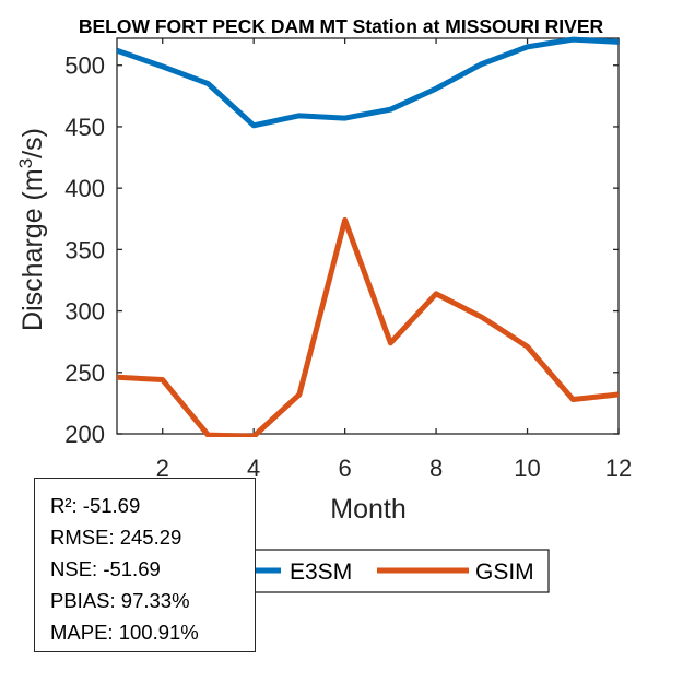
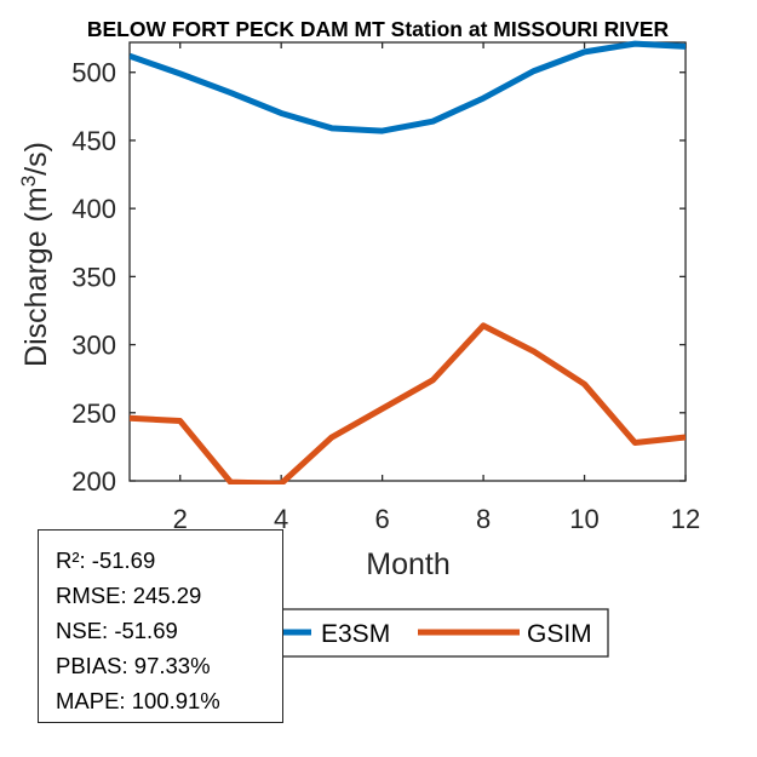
E3SM/4: 451 -> 470
GSIM/6: 374 -> 253
